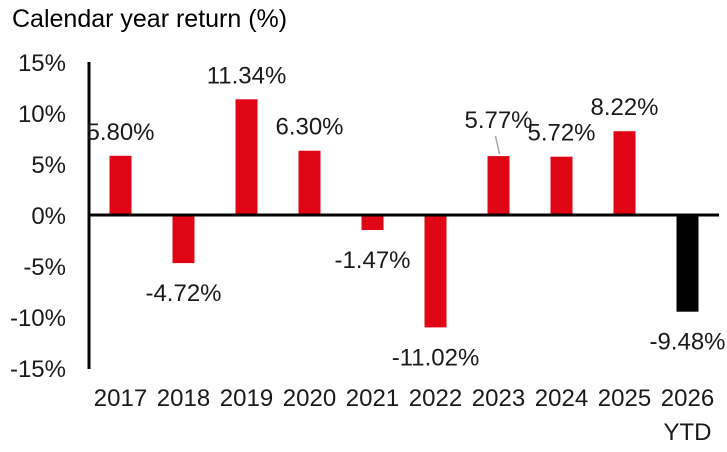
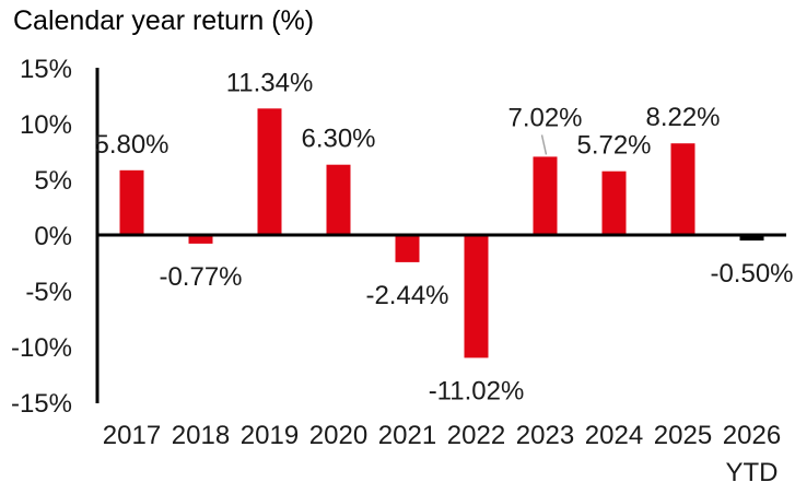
2018: -4.72% -> -0.77%
2021: -1.47% -> -2.44%
2023: 5.77% -> 7.02%
2026: -9.48% -> -0.50%
